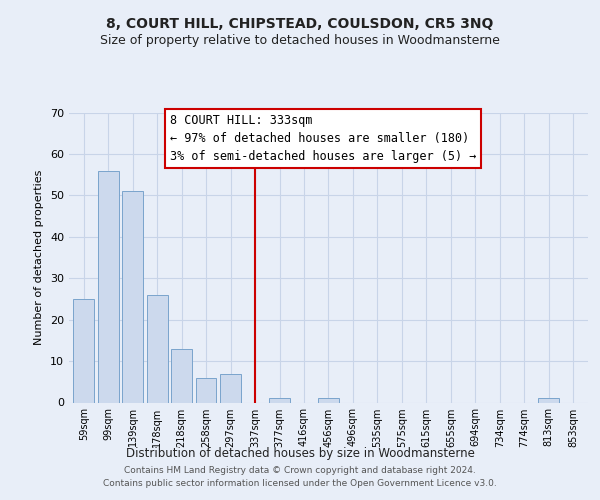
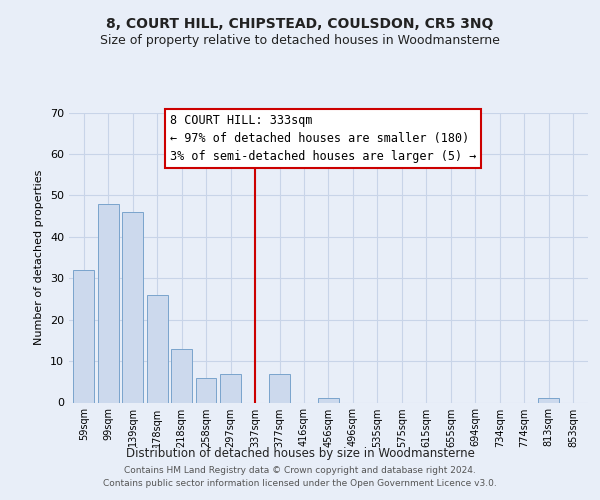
59sqm: 25 -> 32
99sqm: 56 -> 48
139sqm: 51 -> 46
377sqm: 1 -> 7
